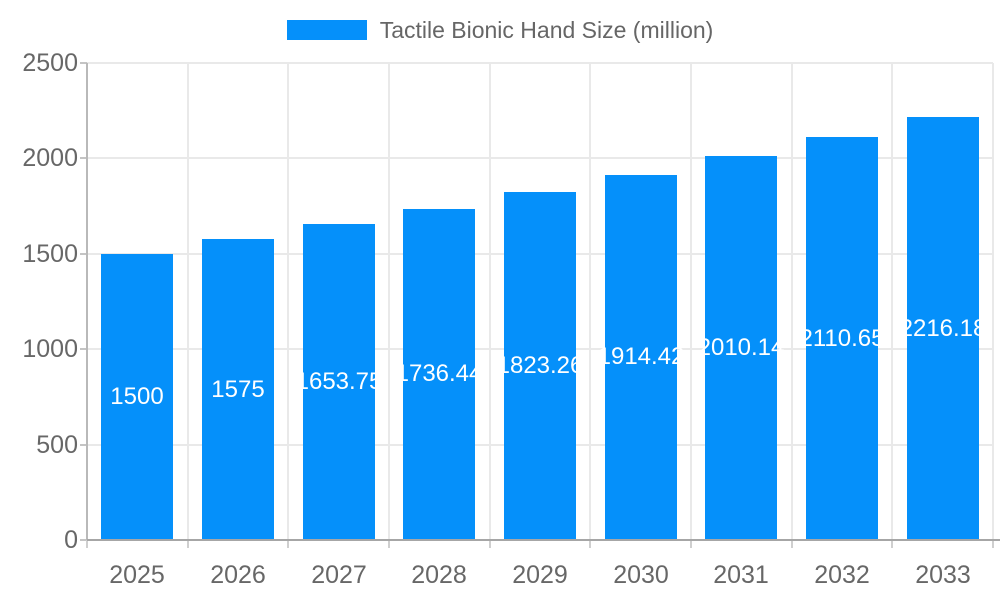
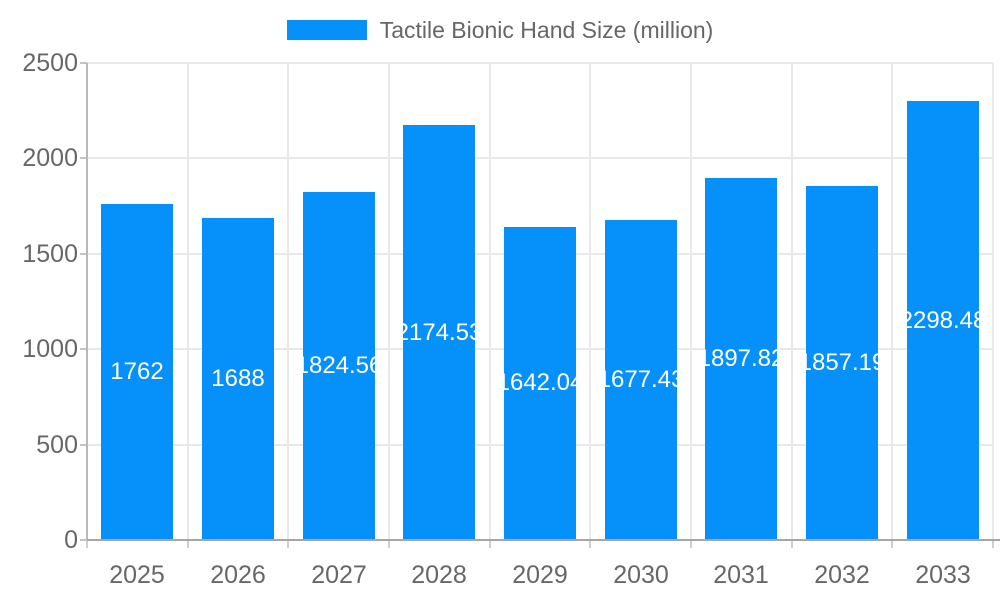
2025: 1500 -> 1762
2026: 1575 -> 1688
2027: 1653.75 -> 1824.56
2028: 1736.44 -> 2174.53
2029: 1823.26 -> 1642.04
2030: 1914.42 -> 1677.43
2031: 2010.14 -> 1897.82
2032: 2110.65 -> 1857.19
2033: 2216.18 -> 2298.48
